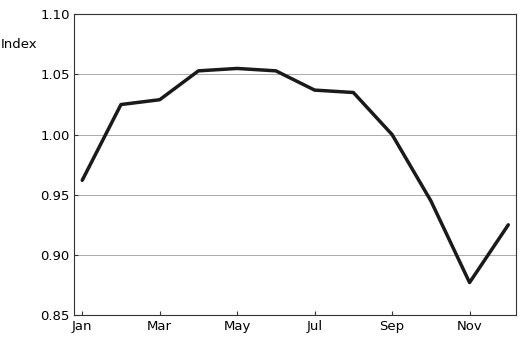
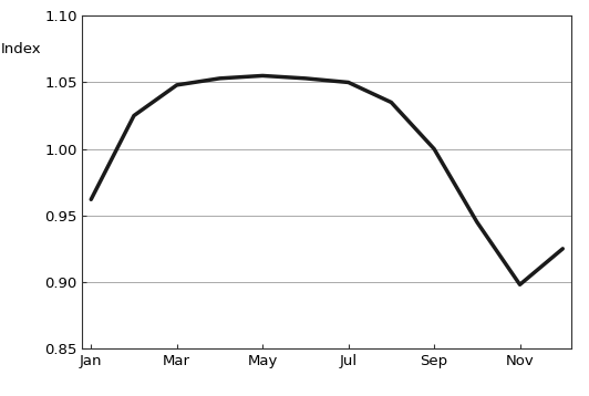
Mar: 1.029 -> 1.048
Jul: 1.037 -> 1.050
Nov: 0.877 -> 0.898
